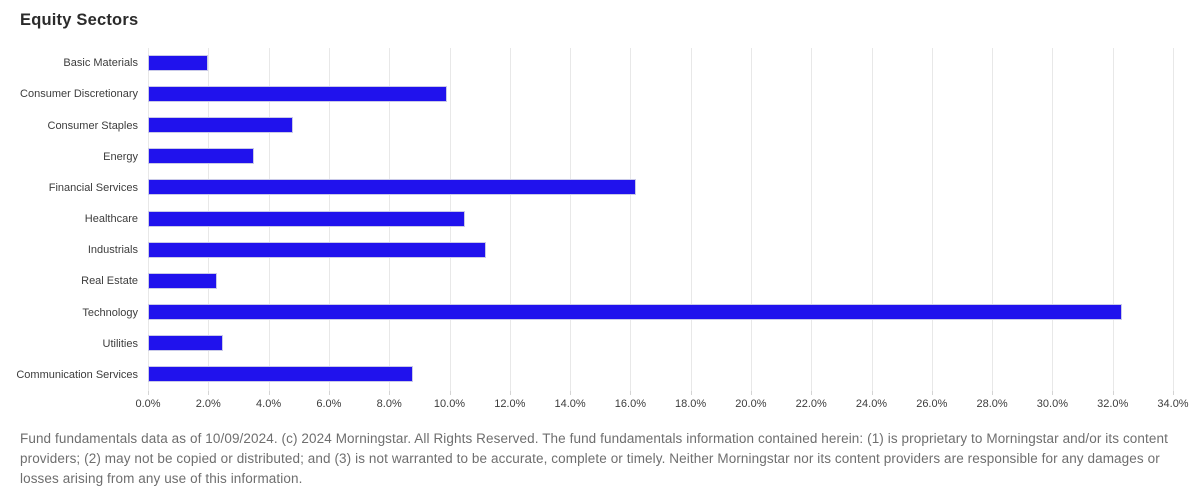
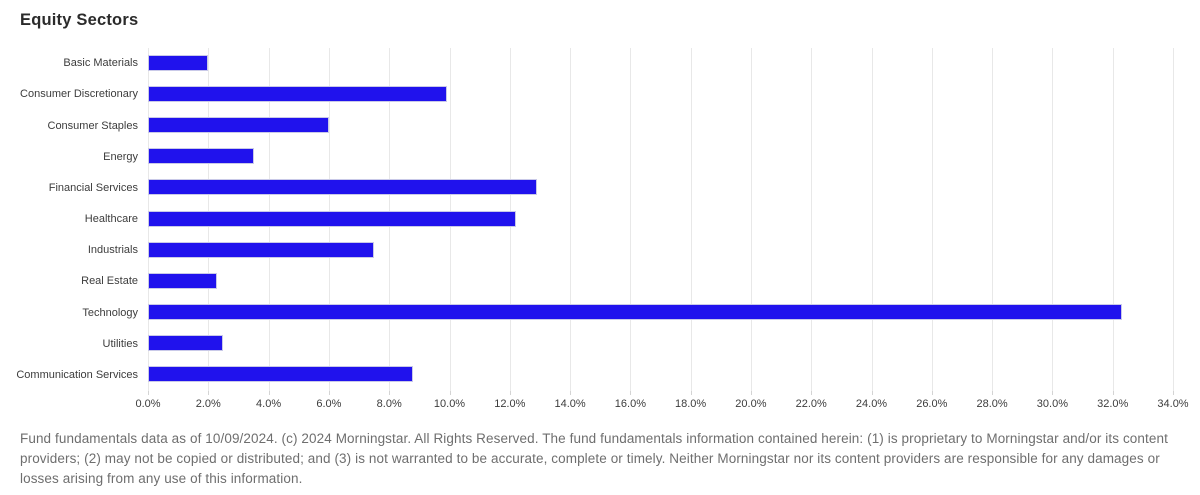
Consumer Staples: 4.8% -> 6.0%
Financial Services: 16.2% -> 12.9%
Healthcare: 10.5% -> 12.2%
Industrials: 11.2% -> 7.5%
